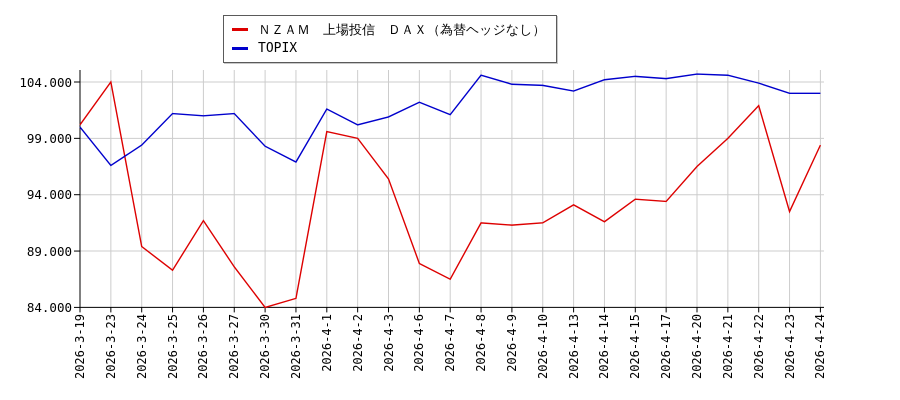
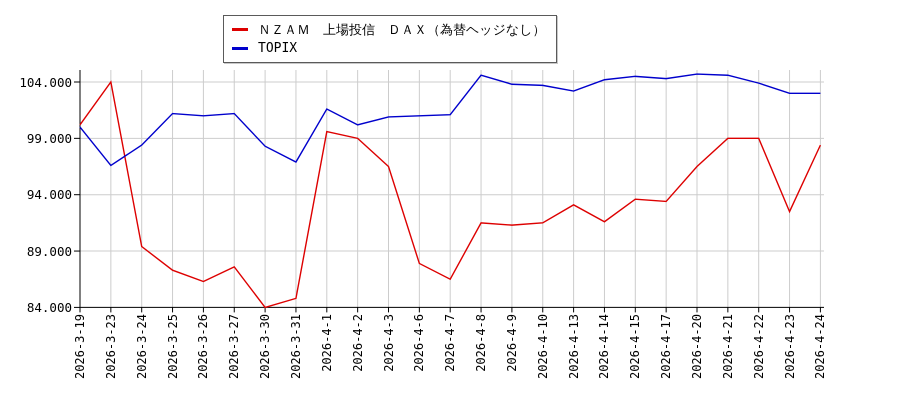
ＮＺＡＭ 上場投信 ＤＡＸ（為替ヘッジなし）/2026-3-26: 91.7 -> 86.3
ＮＺＡＭ 上場投信 ＤＡＸ（為替ヘッジなし）/2026-4-3: 95.4 -> 96.5
TOPIX/2026-4-6: 102.2 -> 101.0
ＮＺＡＭ 上場投信 ＤＡＸ（為替ヘッジなし）/2026-4-22: 101.9 -> 99.0
